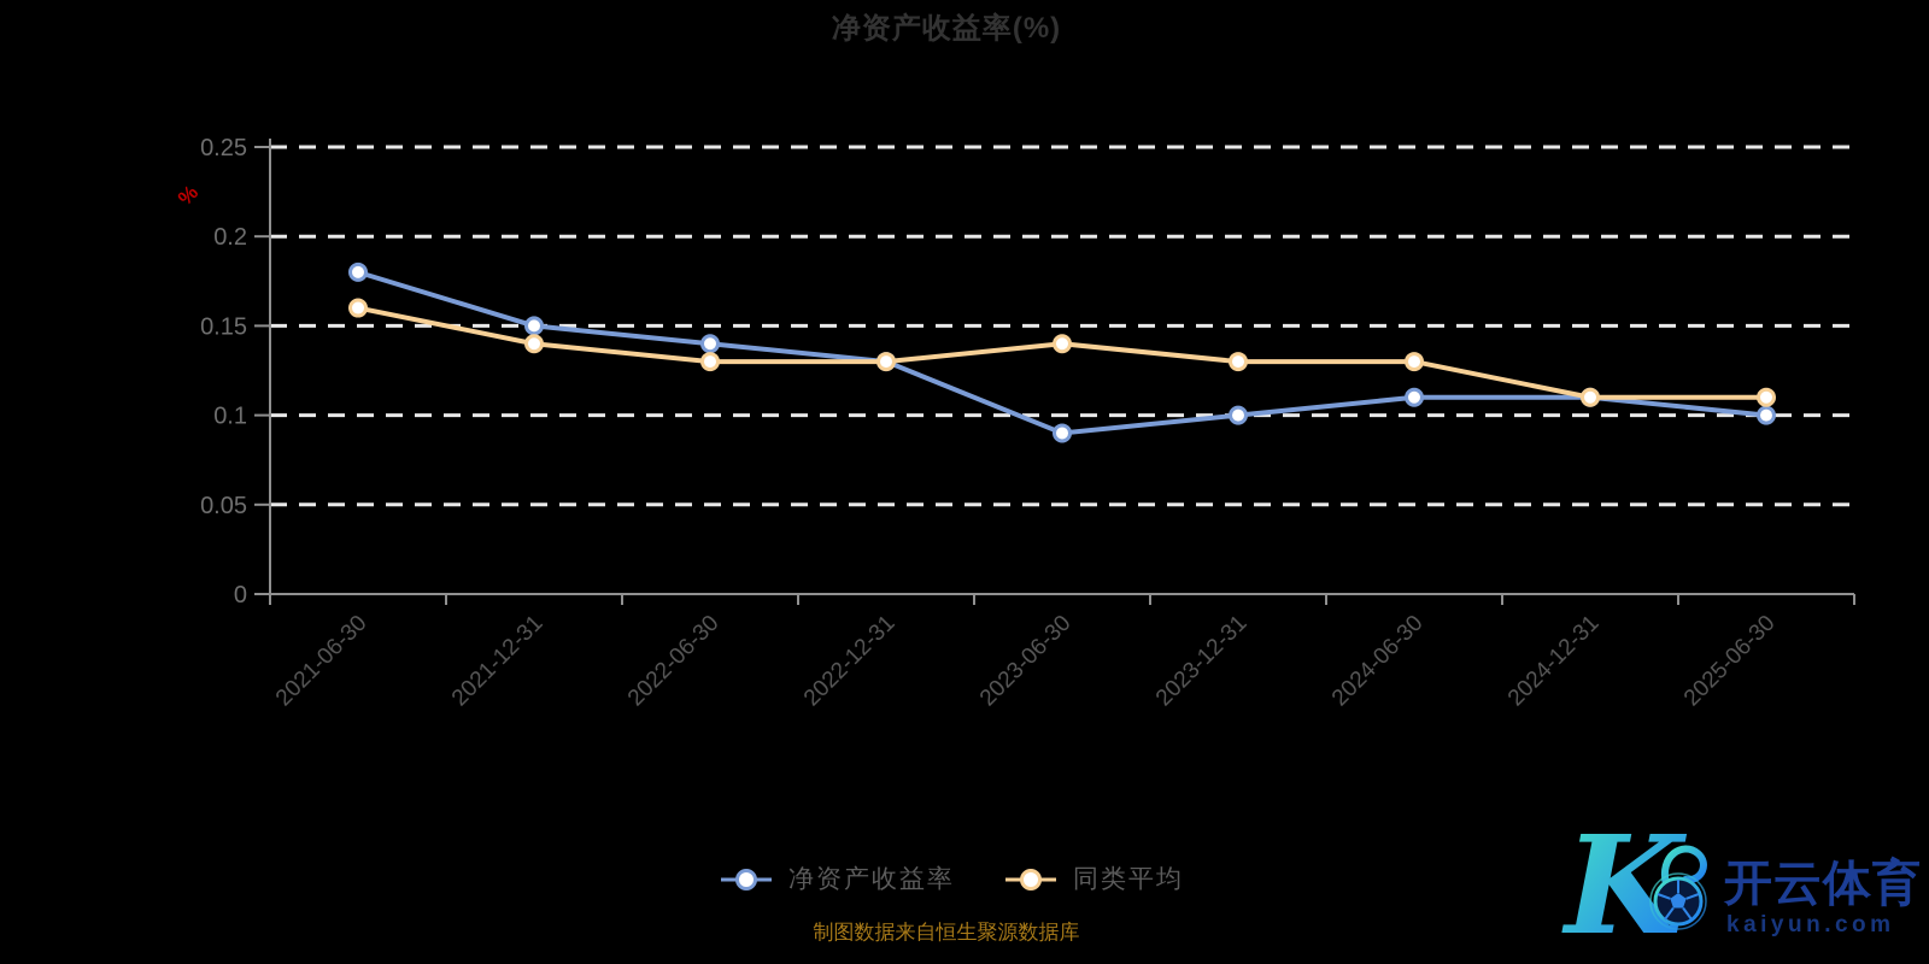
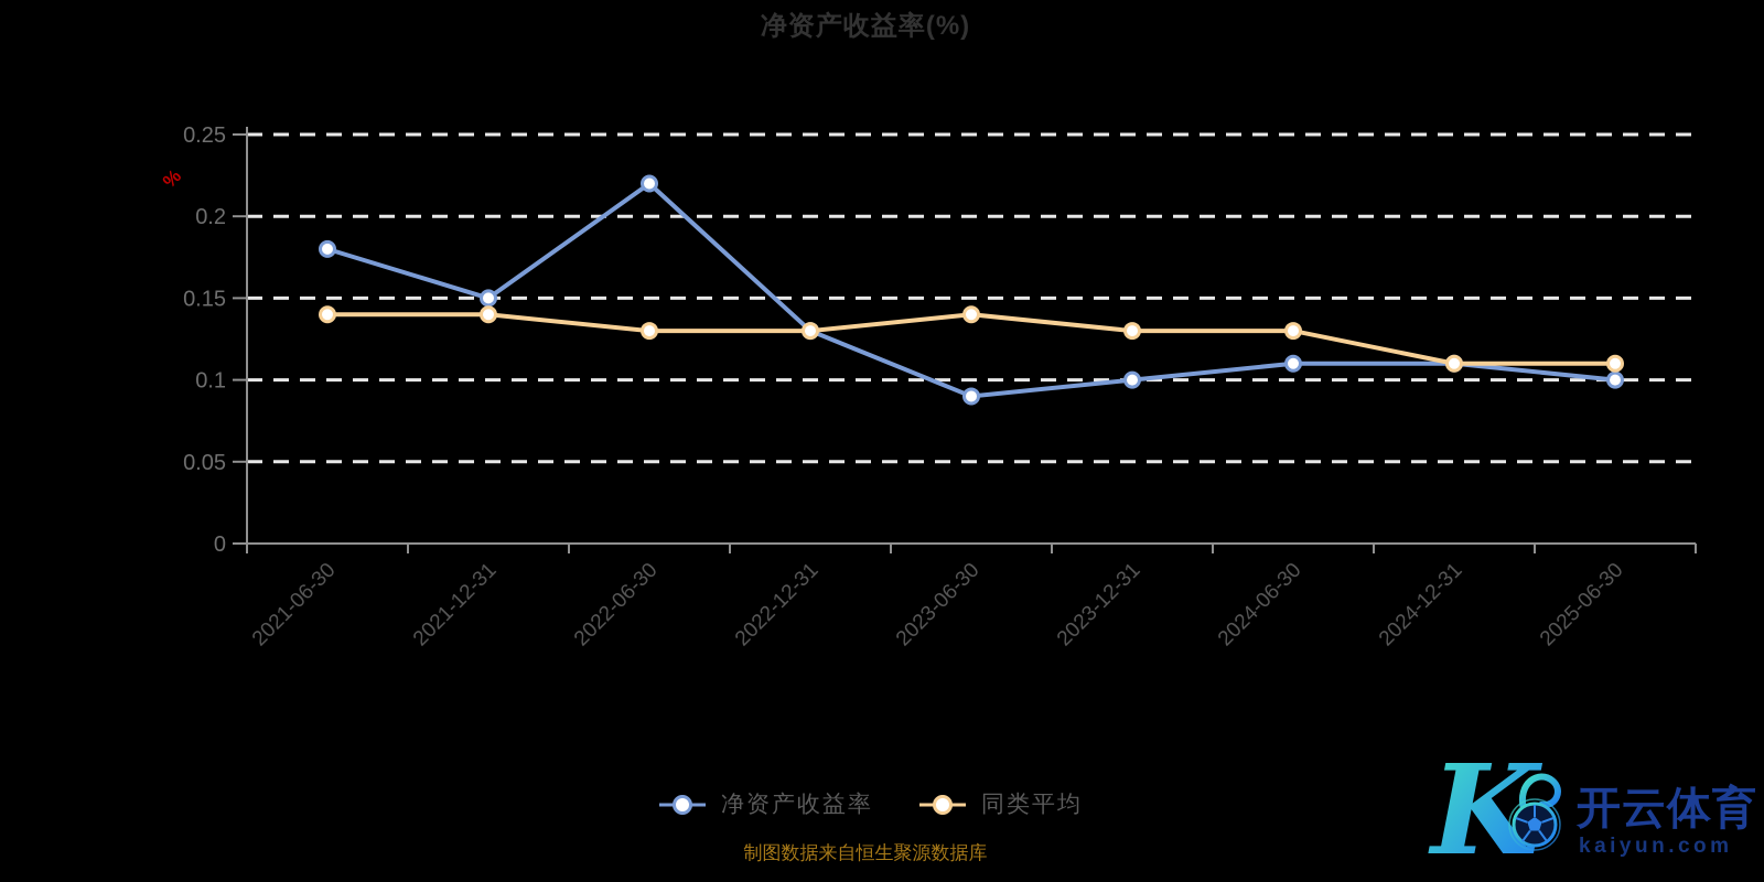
同类平均/2021-06-30: 0.16 -> 0.14
净资产收益率/2022-06-30: 0.14 -> 0.22
